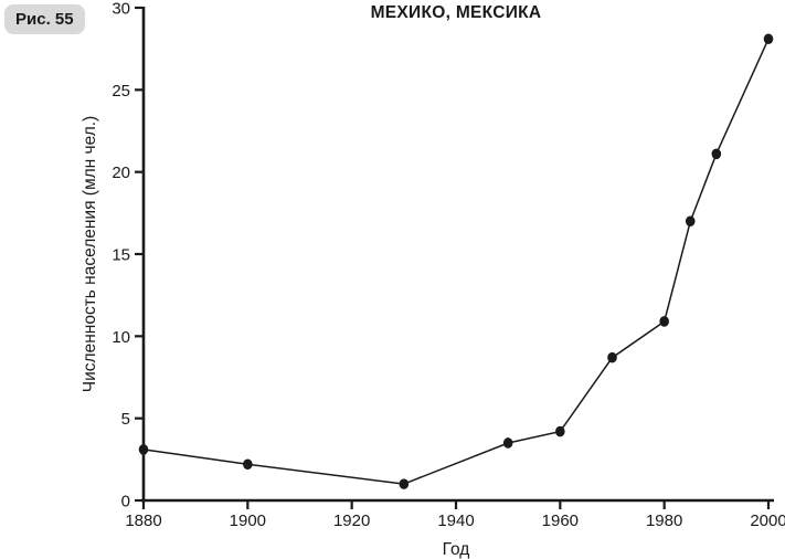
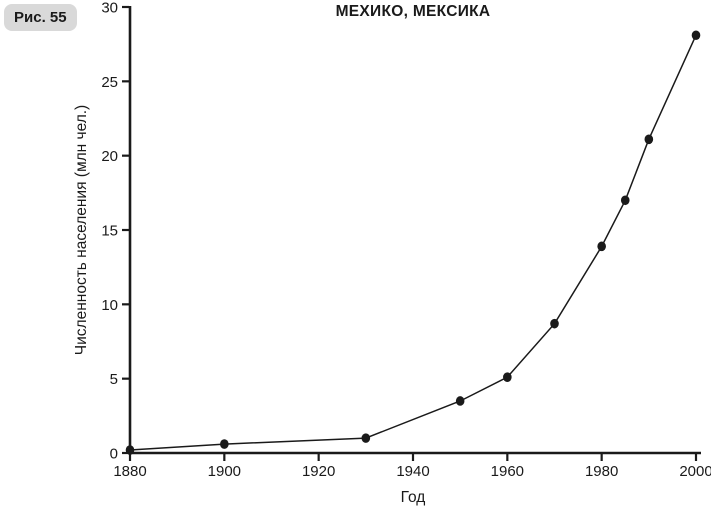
1880: 3.1 -> 0.2
1900: 2.2 -> 0.6
1960: 4.2 -> 5.1
1980: 10.9 -> 13.9
